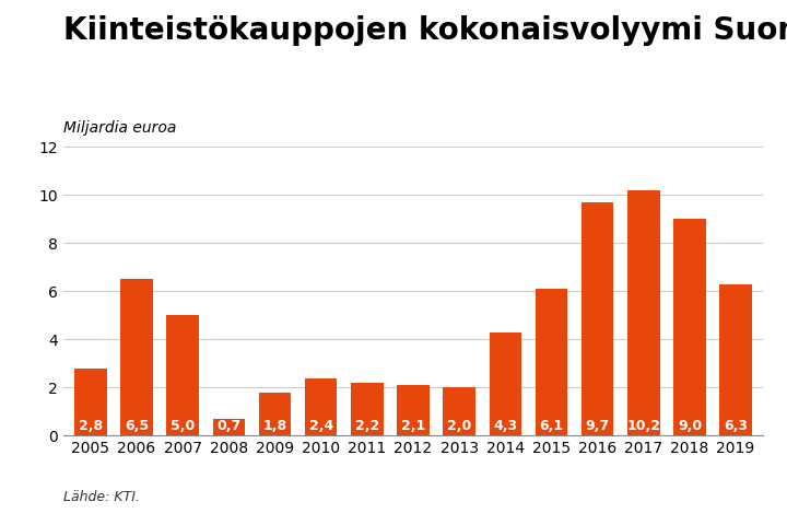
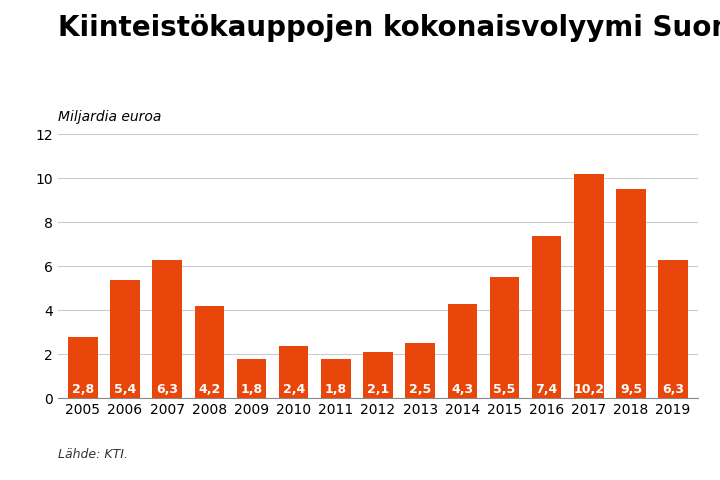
2006: 6,5 -> 5,4
2007: 5,0 -> 6,3
2008: 0,7 -> 4,2
2011: 2,2 -> 1,8
2013: 2,0 -> 2,5
2015: 6,1 -> 5,5
2016: 9,7 -> 7,4
2018: 9,0 -> 9,5
